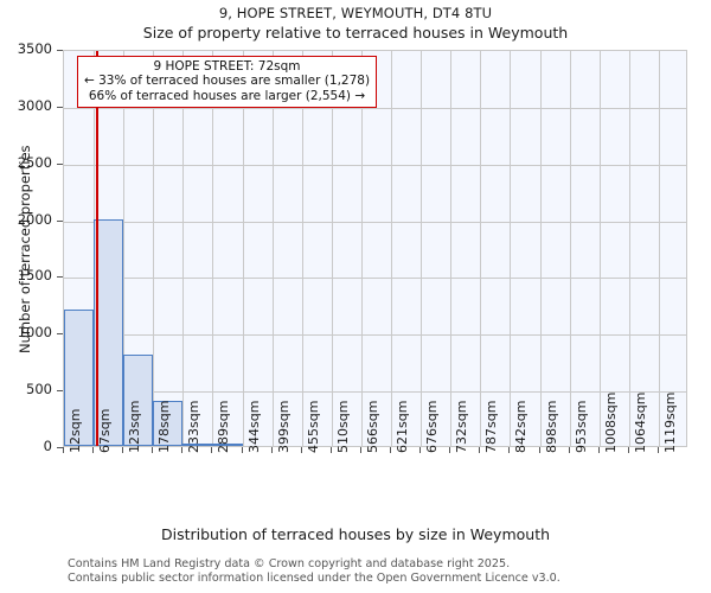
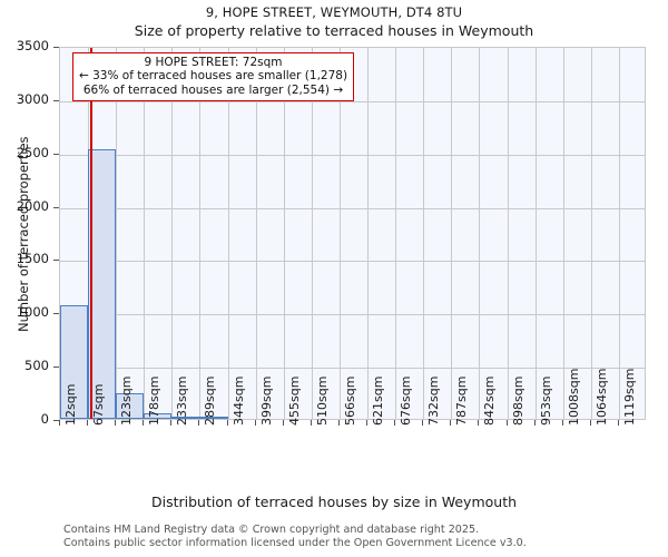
12sqm: 1200 -> 1100
67sqm: 2000 -> 2500
123sqm: 800 -> 200
178sqm: 400 -> 100
